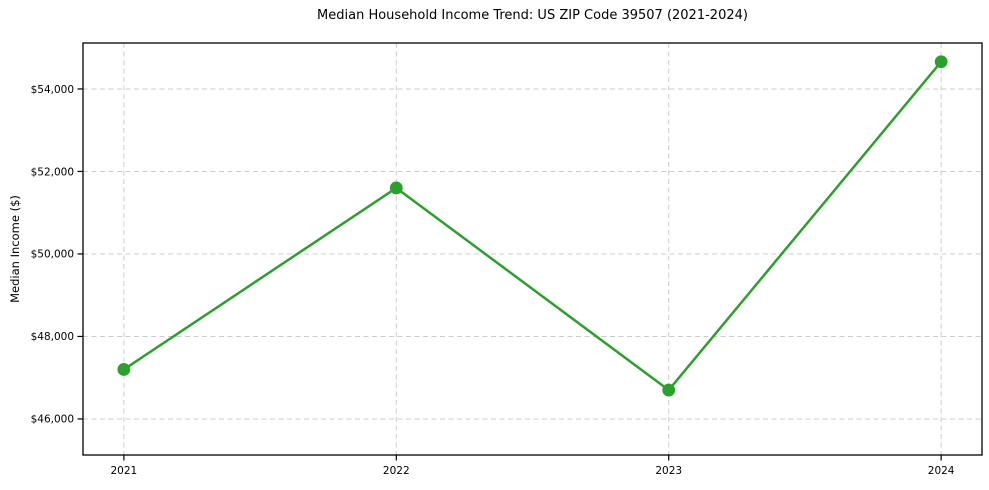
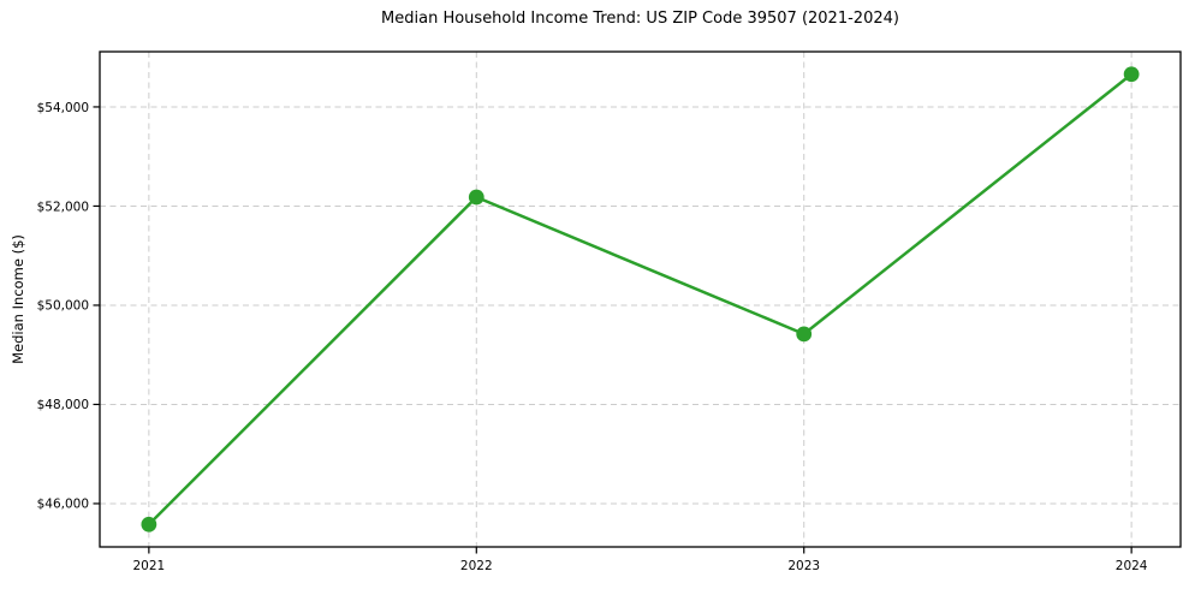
2021: $47200 -> $45600
2022: $51600 -> $52200
2023: $46700 -> $49400
